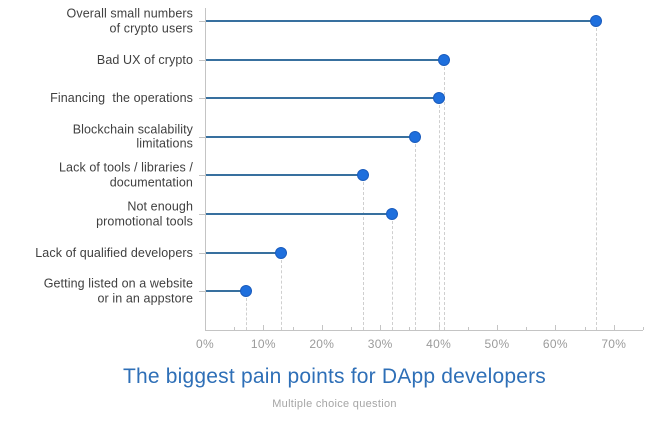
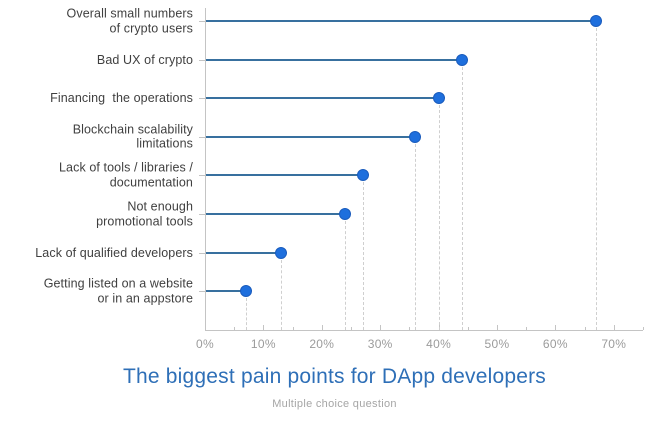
Bad UX of crypto: 41% -> 44%
Not enough promotional tools: 32% -> 24%
